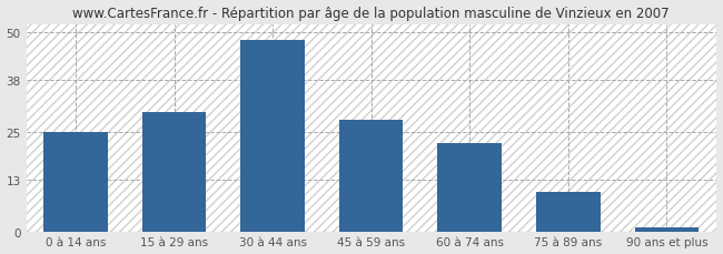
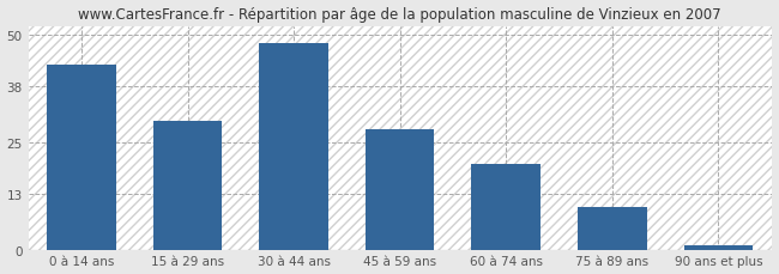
0 à 14 ans: 25 -> 43
60 à 74 ans: 22 -> 20
